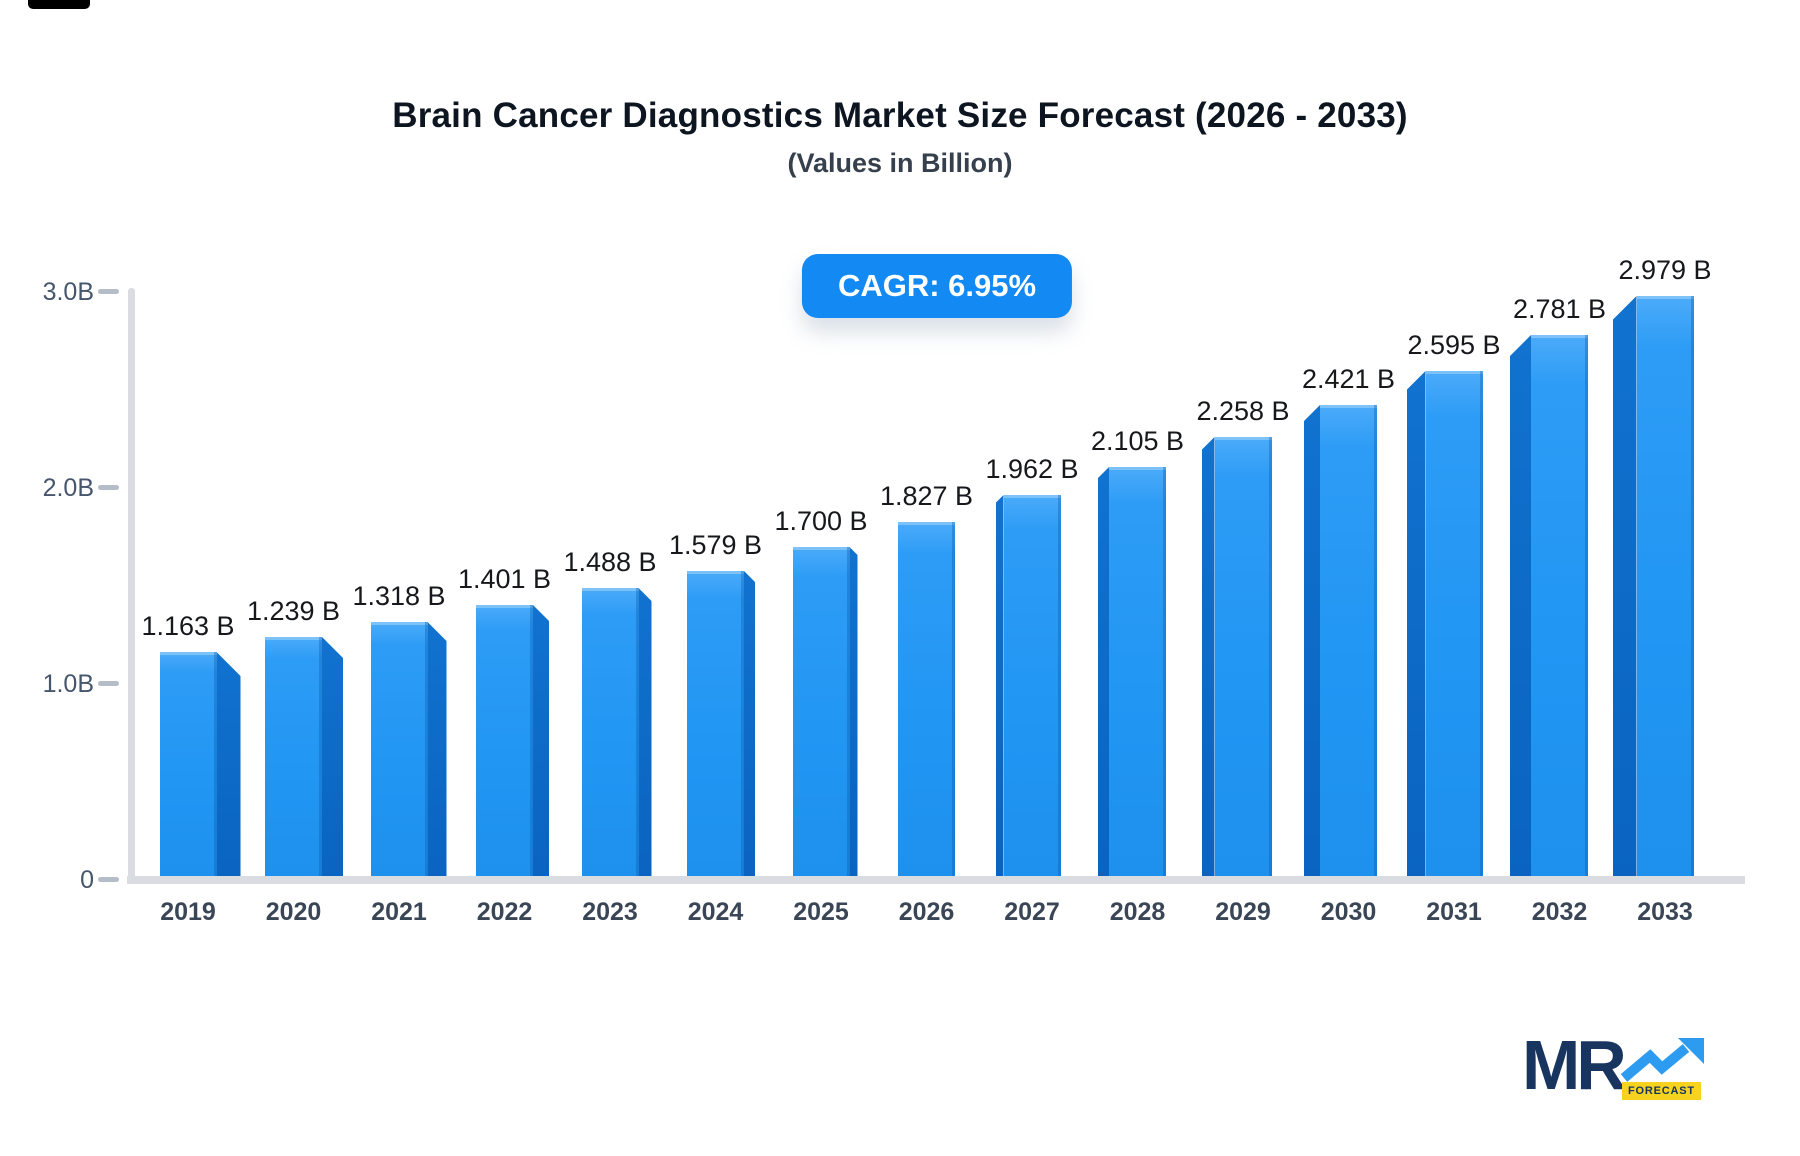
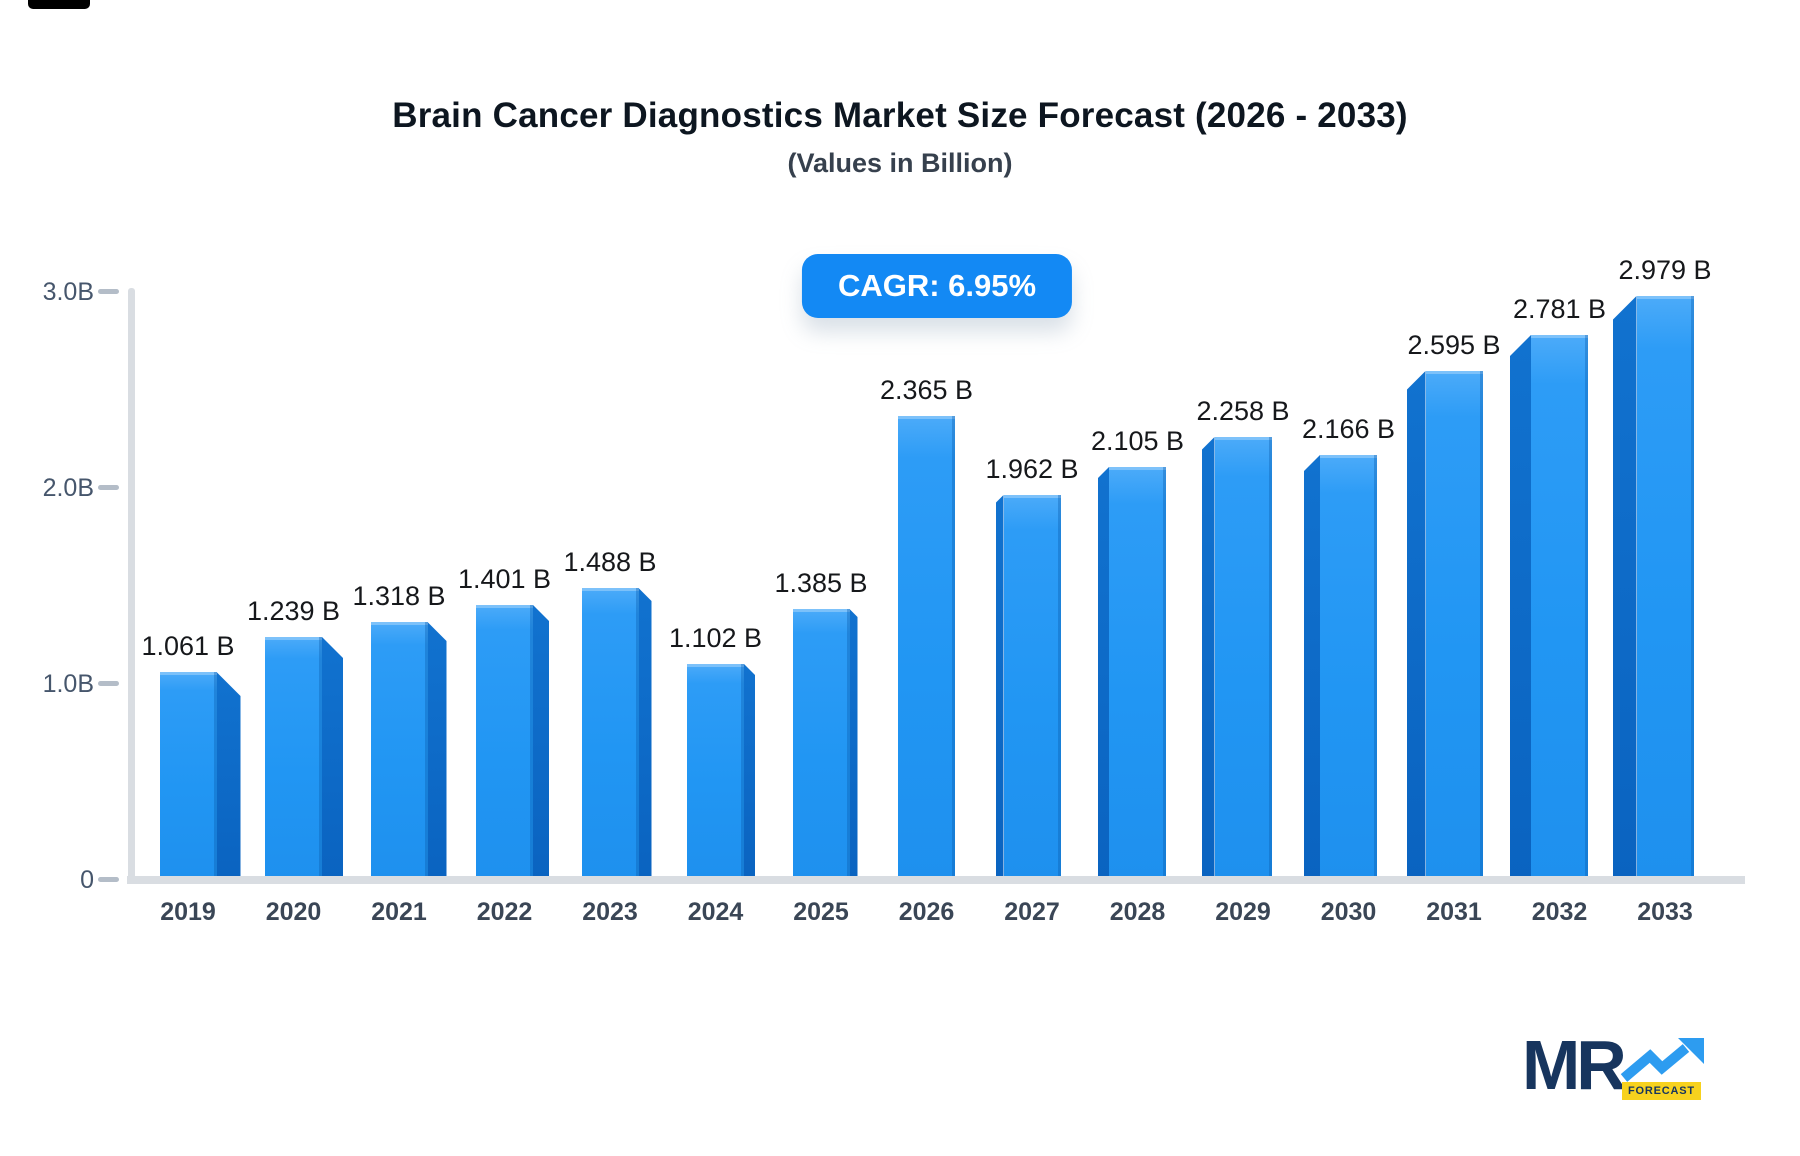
2019: 1.163 -> 1.061
2024: 1.579 -> 1.102
2025: 1.700 -> 1.385
2026: 1.827 -> 2.365
2030: 2.421 -> 2.166
